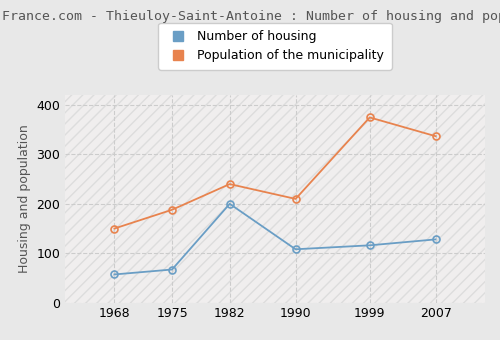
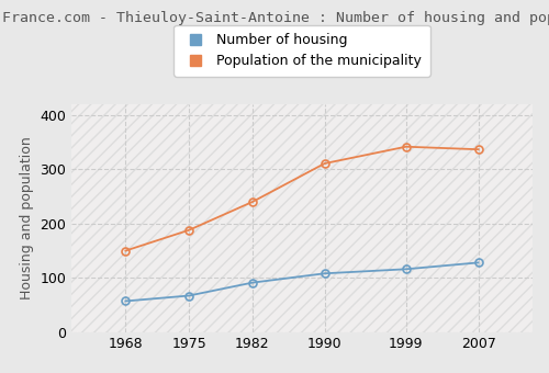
Number of housing/1982: 200 -> 91
Population of the municipality/1990: 210 -> 311
Population of the municipality/1999: 375 -> 342
